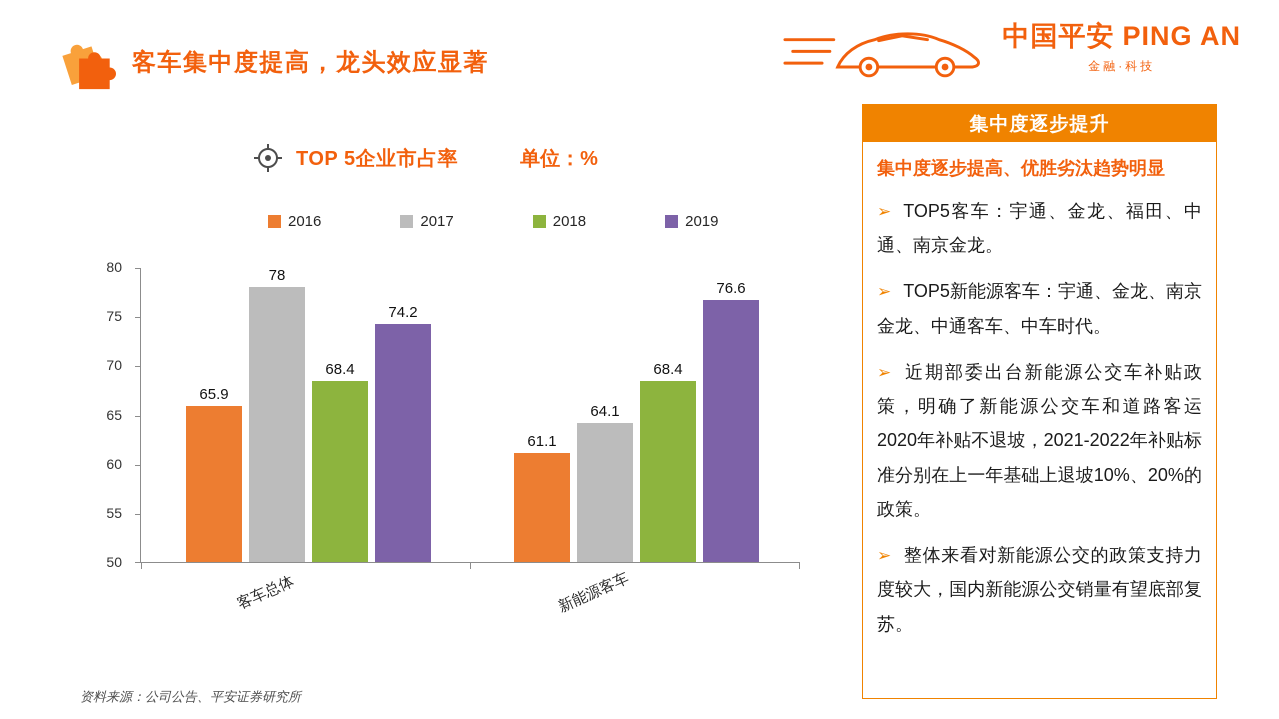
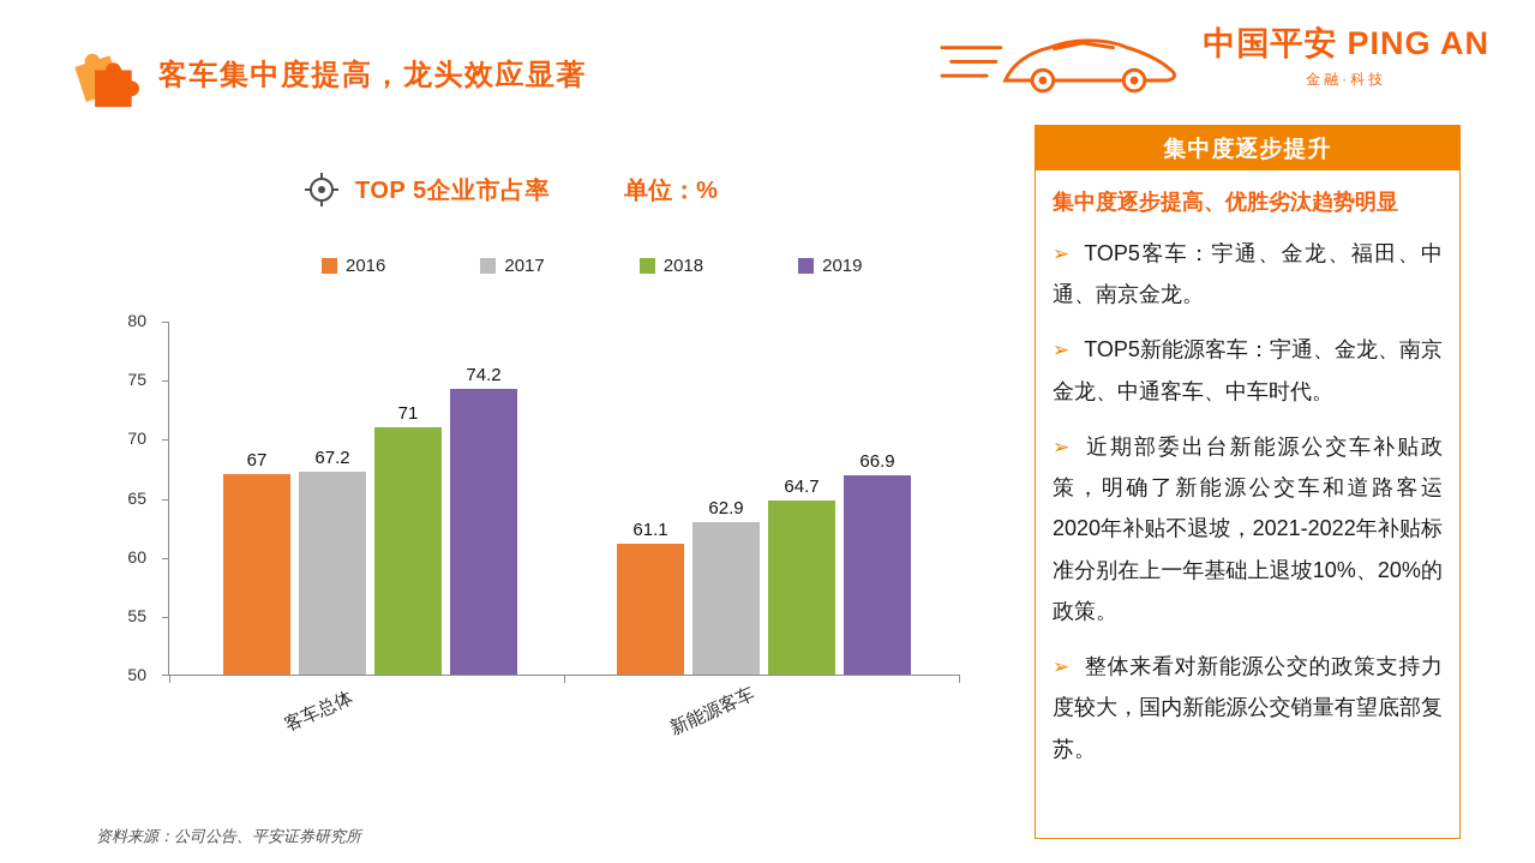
2016/客车总体: 65.9 -> 67
2017/客车总体: 78 -> 67.2
2018/客车总体: 68.4 -> 71
2017/新能源客车: 64.1 -> 62.9
2018/新能源客车: 68.4 -> 64.7
2019/新能源客车: 76.6 -> 66.9
